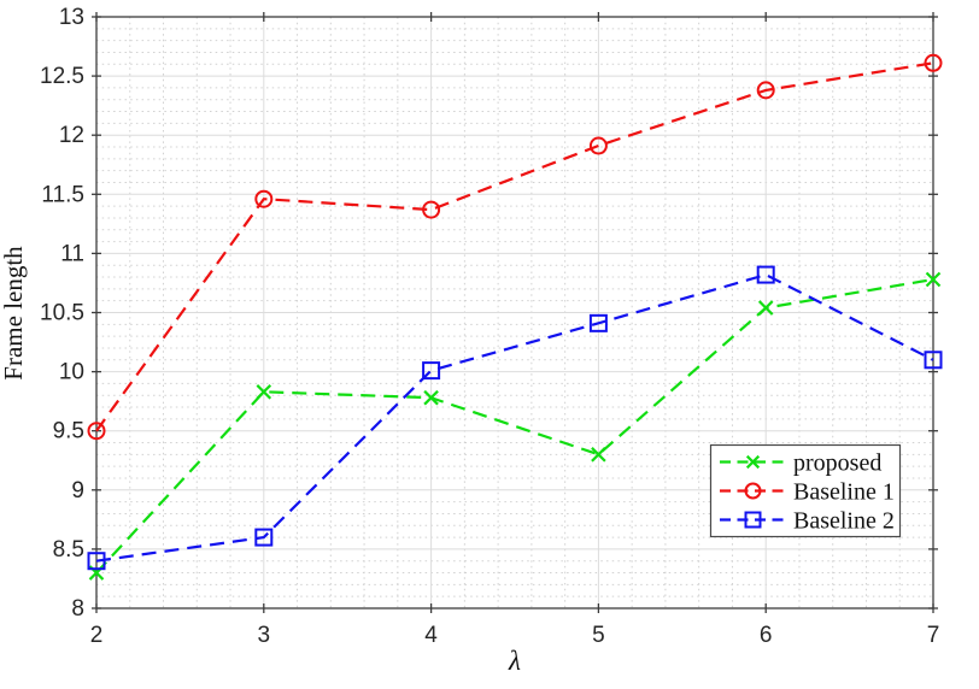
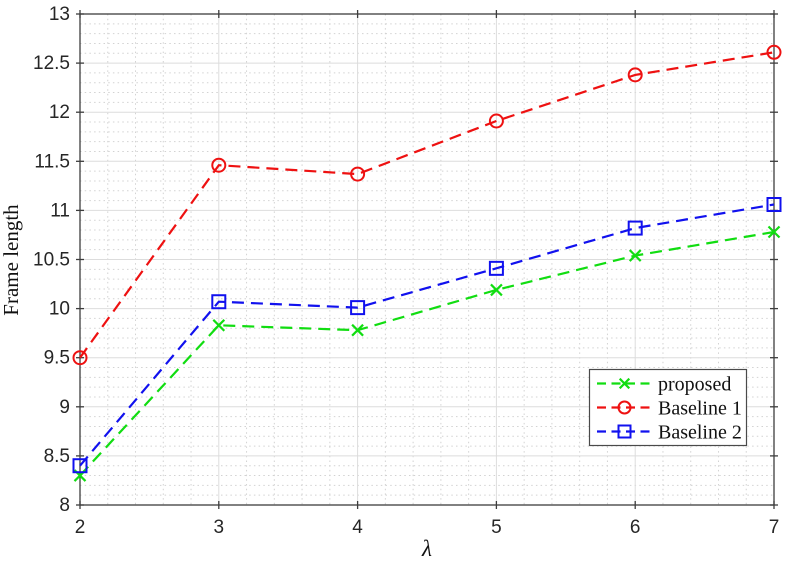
Baseline 2/3: 8.6 -> 10.1
proposed/5: 9.3 -> 10.2
Baseline 2/7: 10.1 -> 11.1
